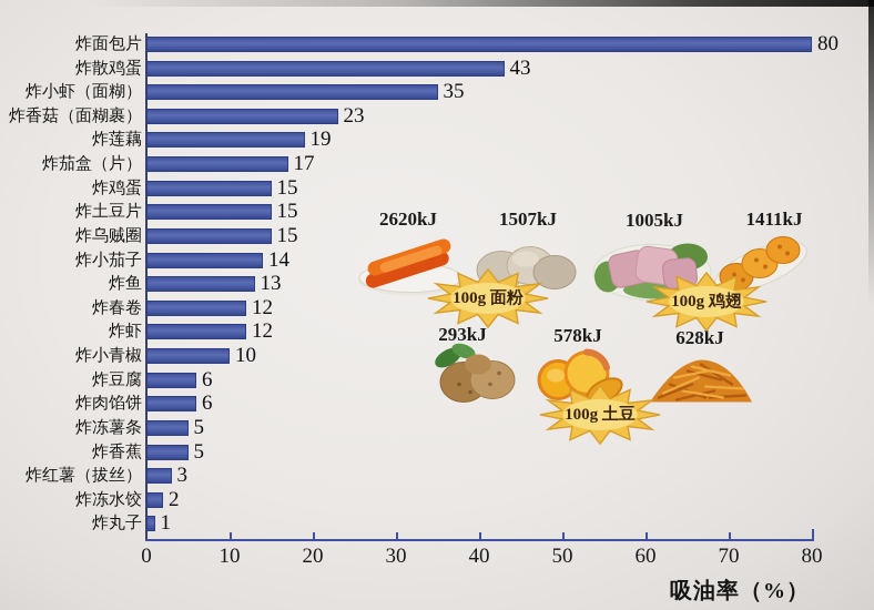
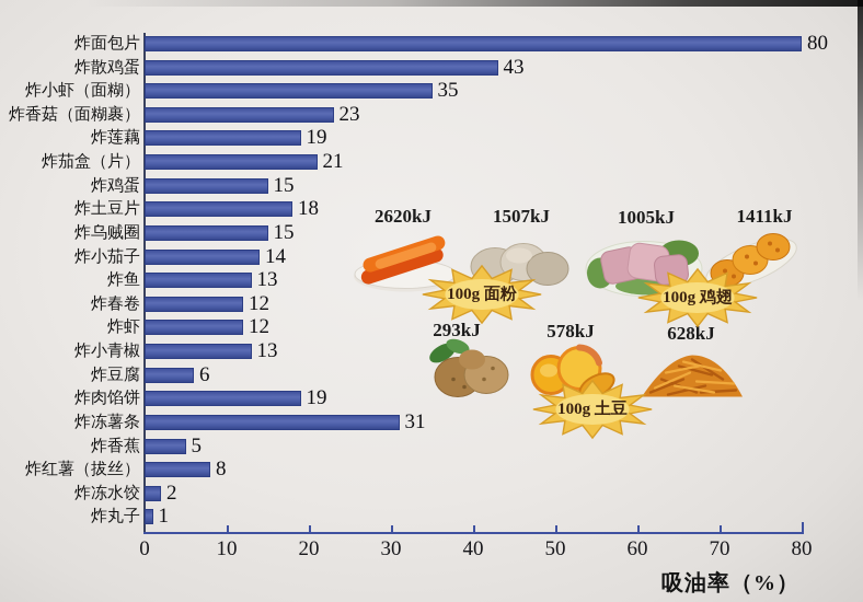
炸茄盒（片）: 17 -> 21
炸土豆片: 15 -> 18
炸小青椒: 10 -> 13
炸肉馅饼: 6 -> 19
炸冻薯条: 5 -> 31
炸红薯（拔丝）: 3 -> 8
